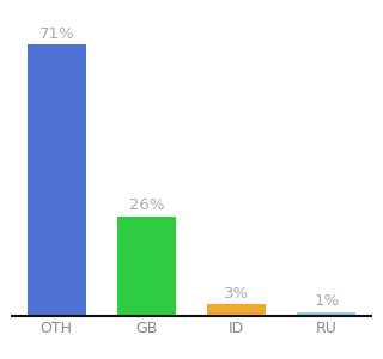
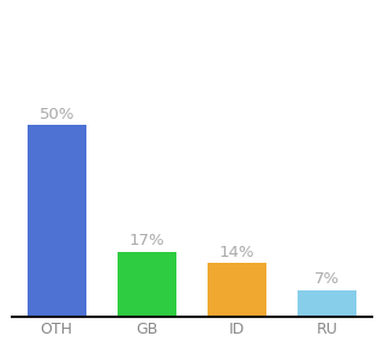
OTH: 71% -> 50%
GB: 26% -> 17%
ID: 3% -> 14%
RU: 1% -> 7%
